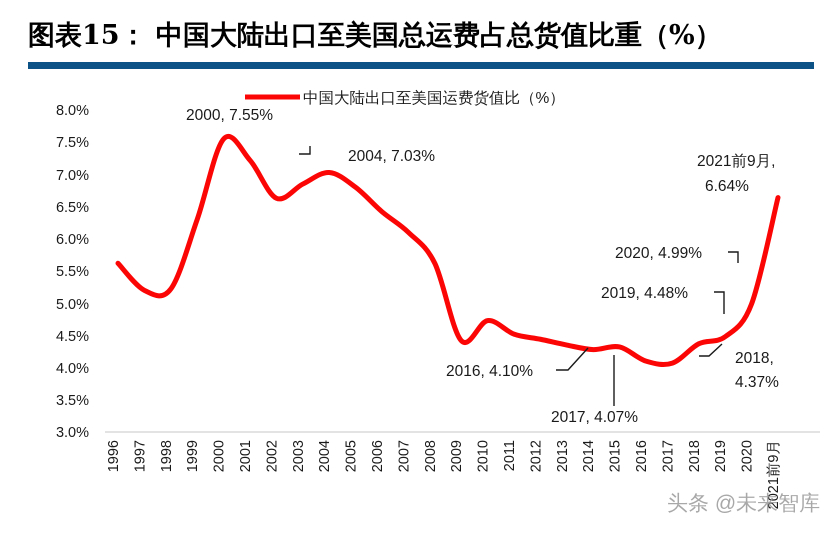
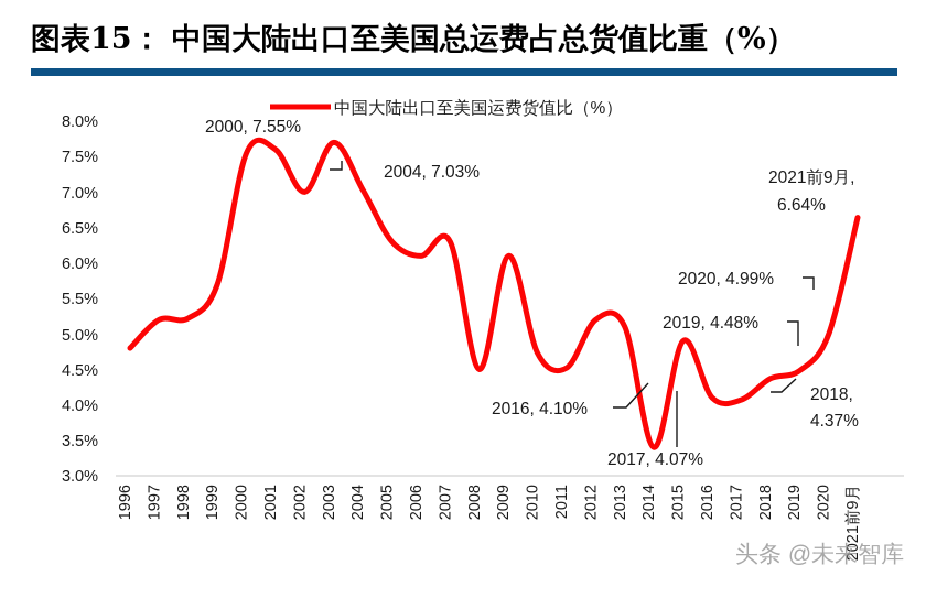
1996: 5.6% -> 4.8%
1999: 6.3% -> 5.7%
2001: 7.2% -> 7.6%
2002: 6.6% -> 7.0%
2003: 6.8% -> 7.7%
2005: 6.8% -> 6.3%
2006: 6.4% -> 6.1%
2007: 6.1% -> 6.3%
2008: 5.6% -> 4.5%
2009: 4.4% -> 6.1%
2012: 4.4% -> 5.2%
2013: 4.3% -> 5.1%
2014: 4.3% -> 3.4%
2015: 4.3% -> 4.9%
